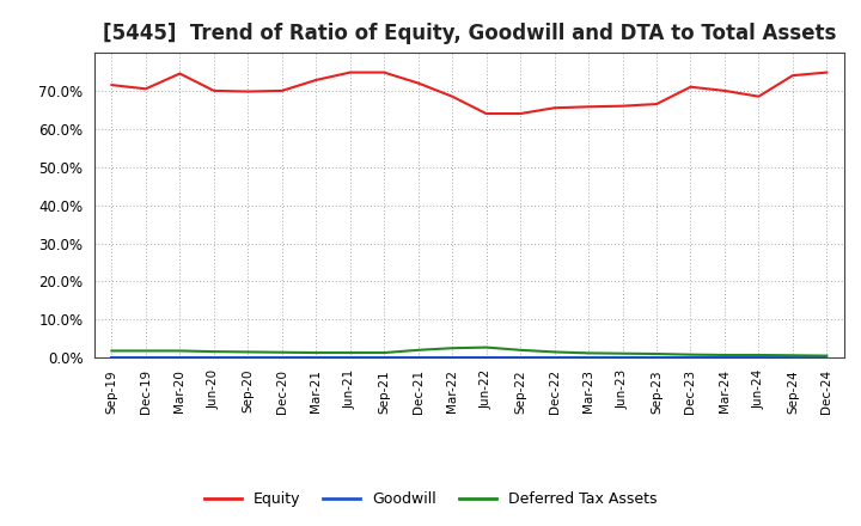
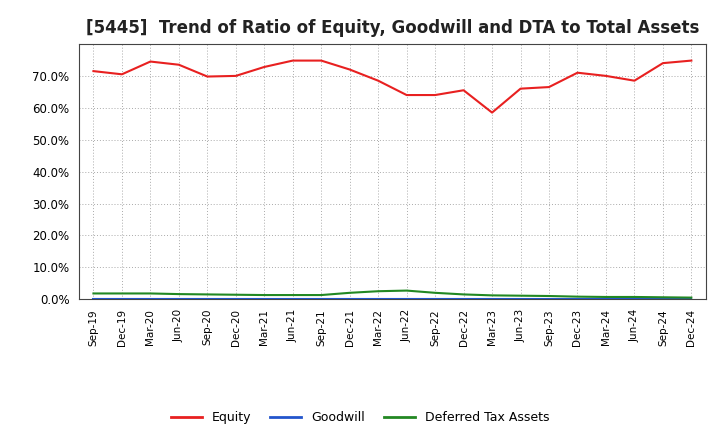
Equity/Jun-20: 70.0% -> 73.5%
Equity/Mar-23: 65.8% -> 58.5%
